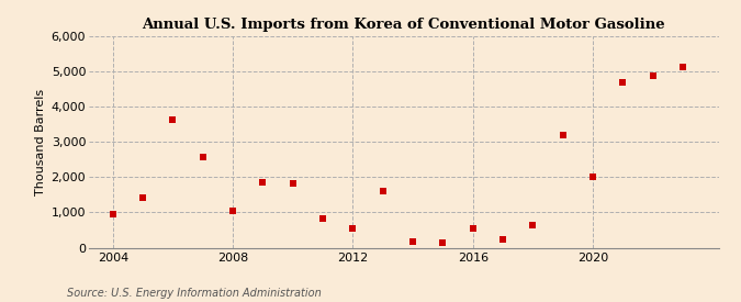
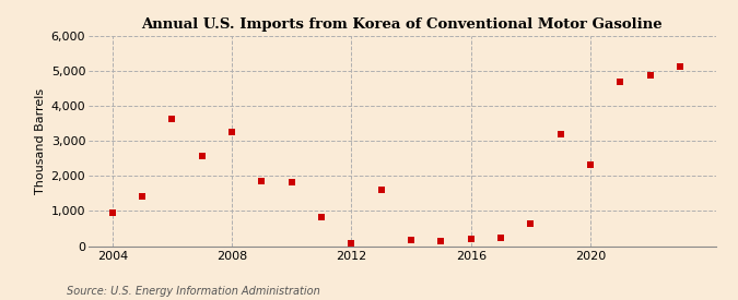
2008: 1,050 -> 3,250
2012: 550 -> 70
2016: 550 -> 200
2020: 2,000 -> 2,320
